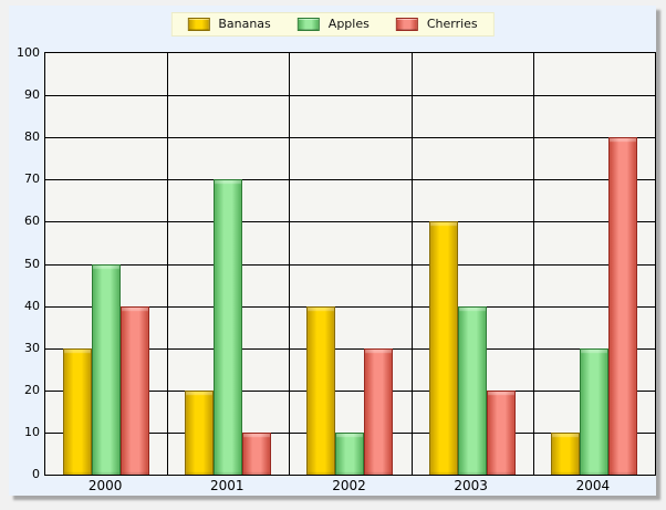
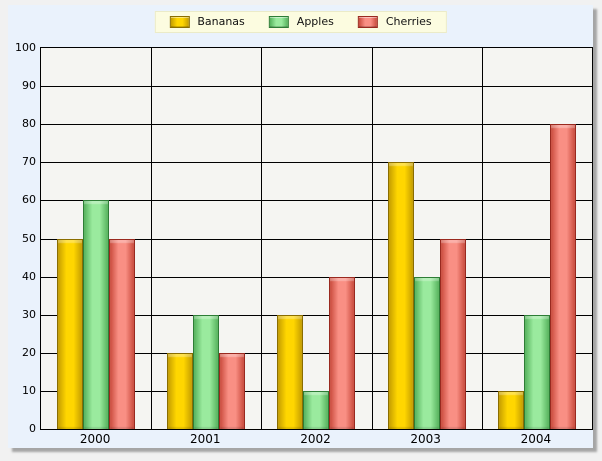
Bananas/2000: 30 -> 50
Apples/2000: 50 -> 60
Cherries/2000: 40 -> 50
Apples/2001: 70 -> 30
Cherries/2001: 10 -> 20
Bananas/2002: 40 -> 30
Cherries/2002: 30 -> 40
Bananas/2003: 60 -> 70
Cherries/2003: 20 -> 50
